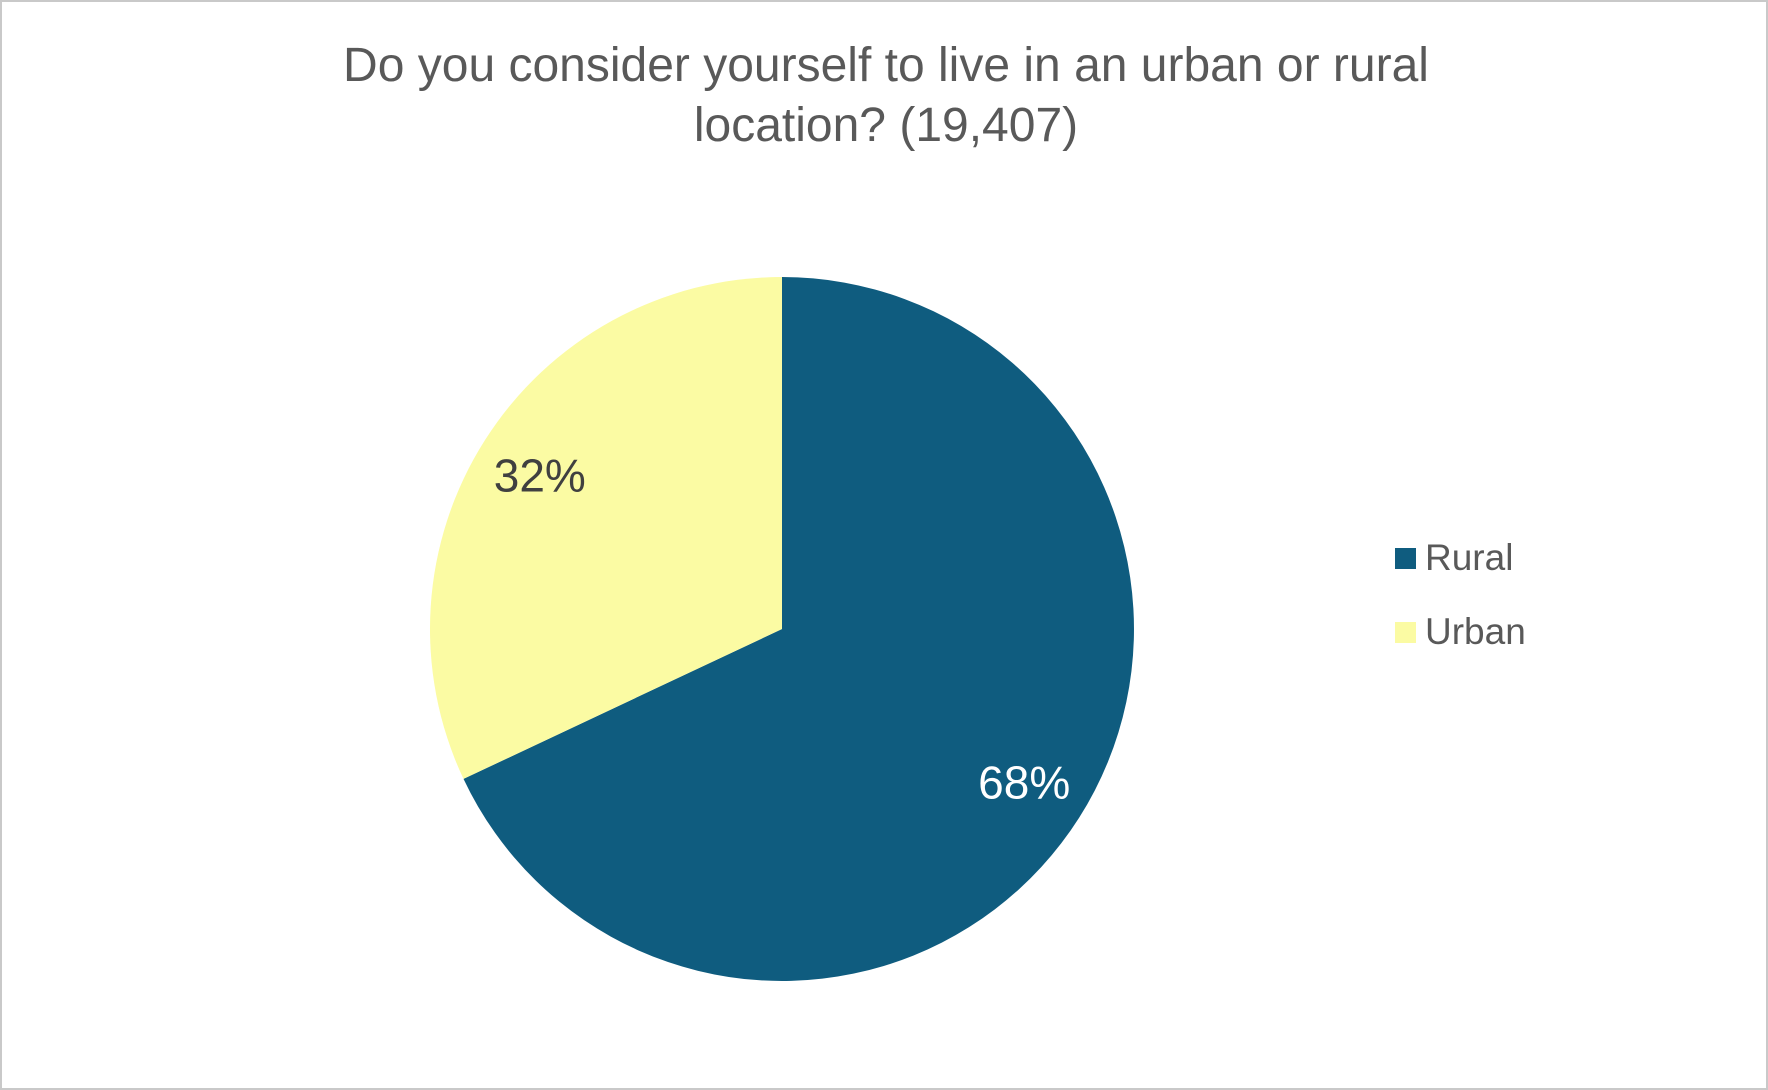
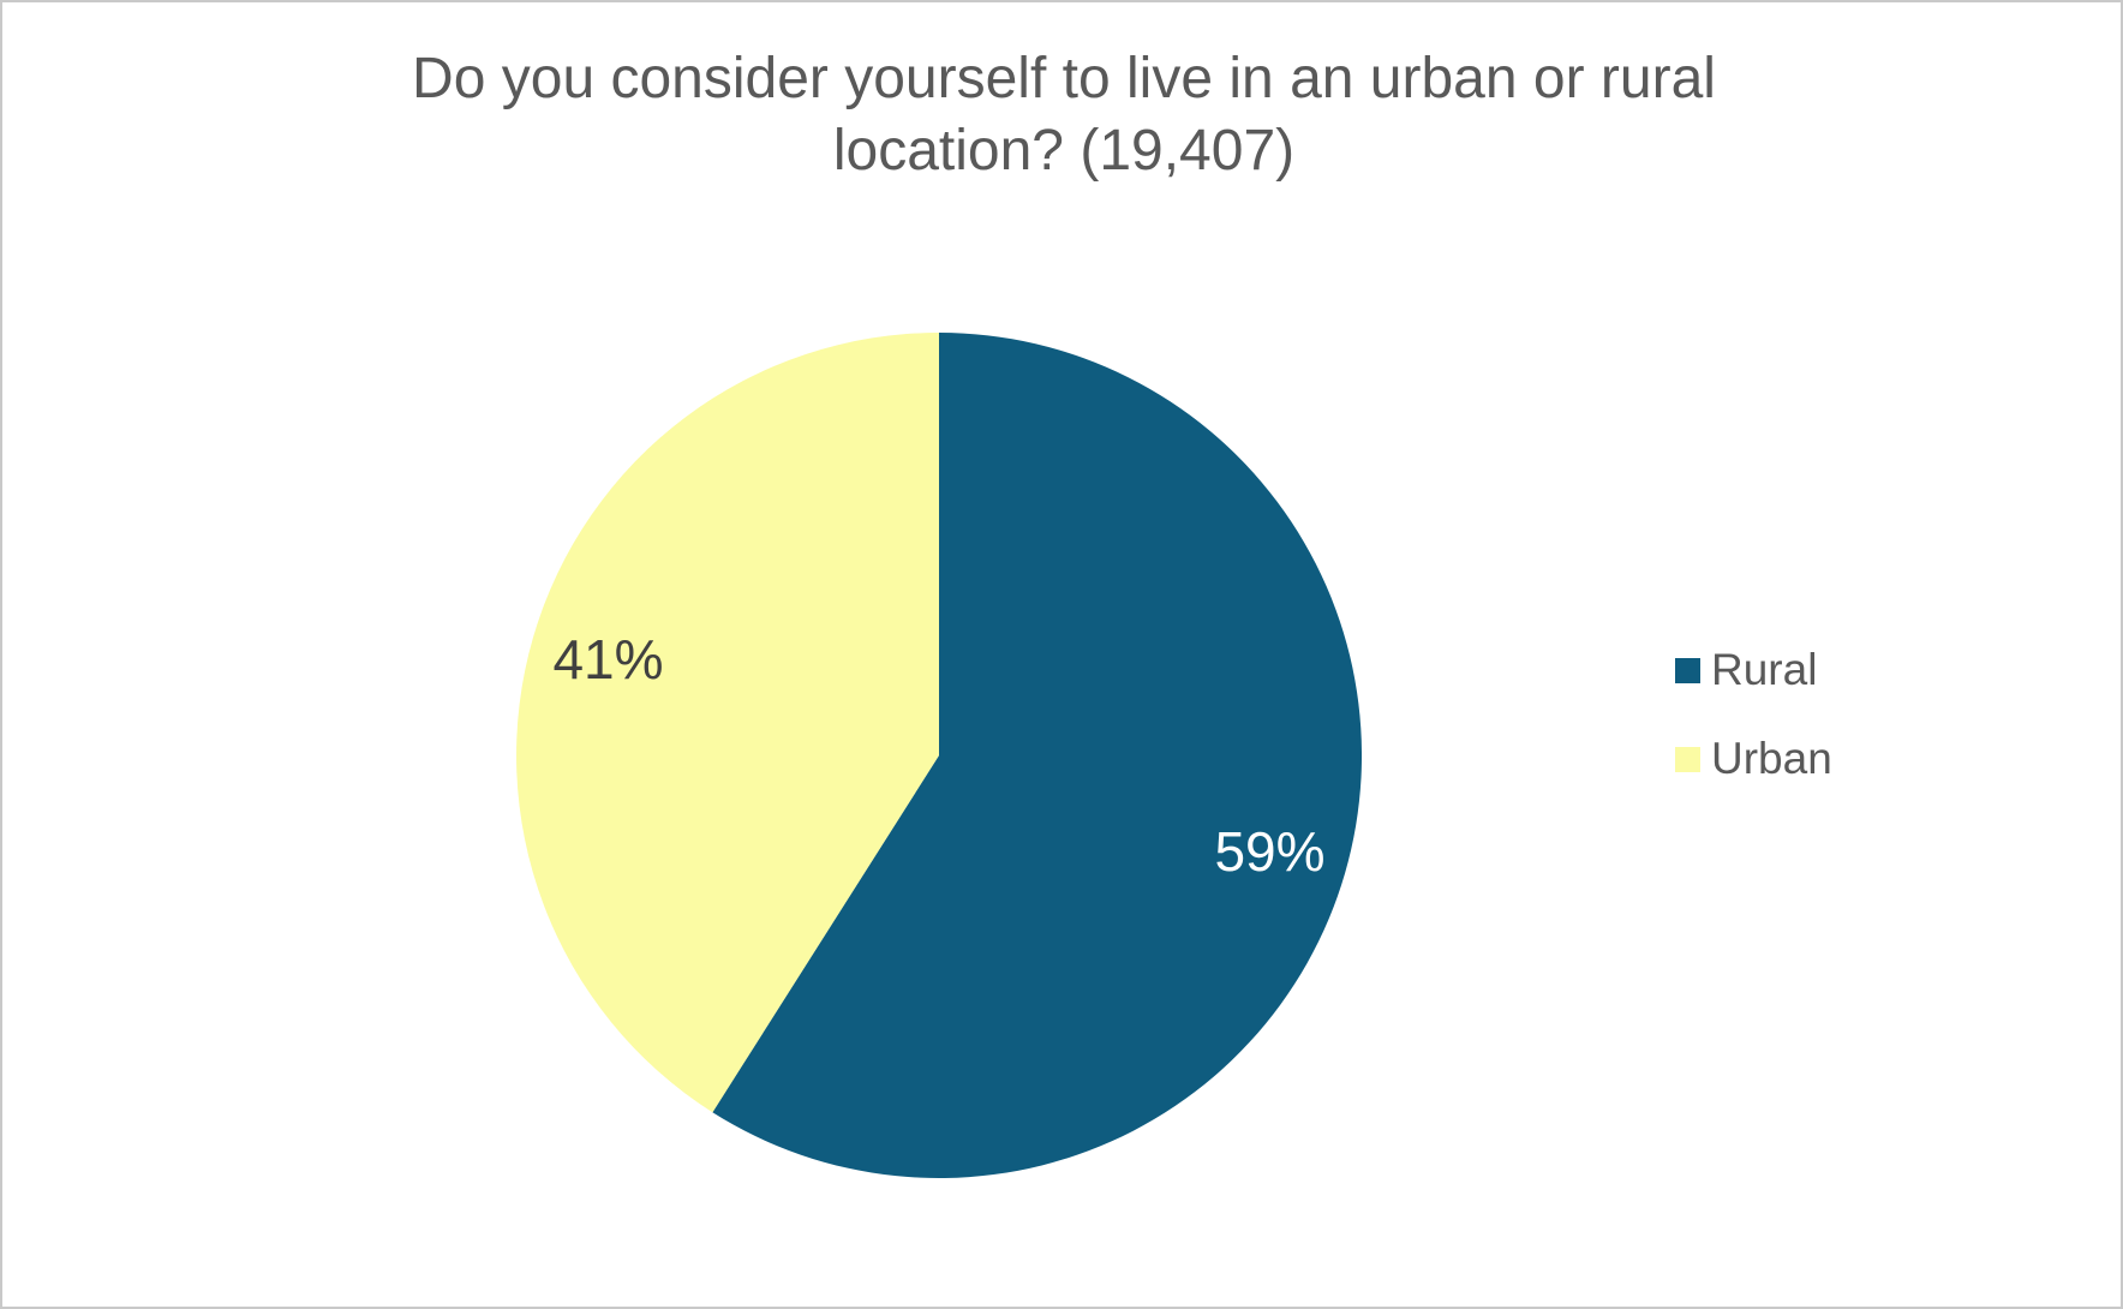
Rural: 68% -> 59%
Urban: 32% -> 41%
